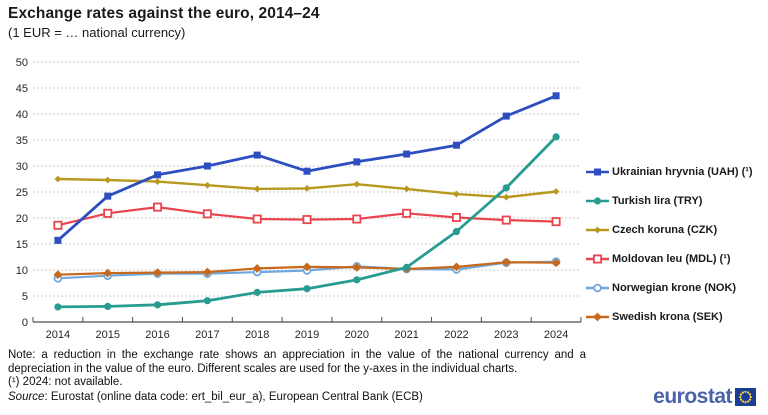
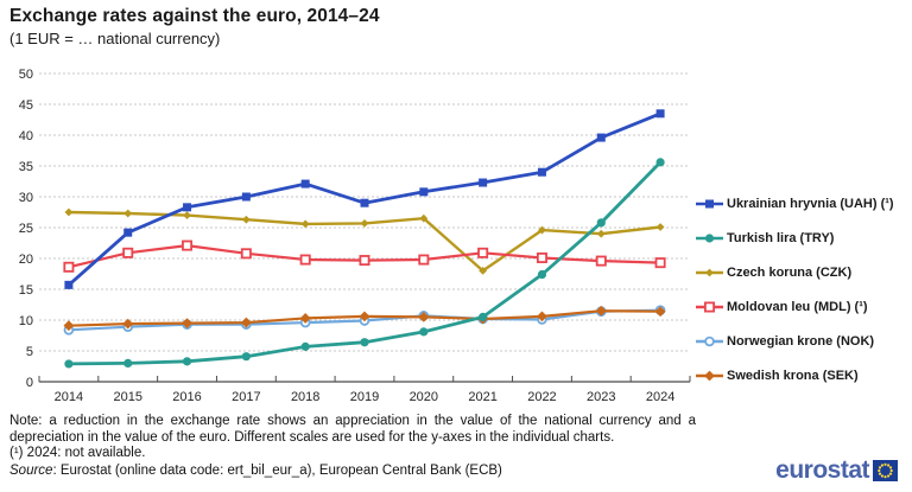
Czech koruna (CZK)/2021: 26 -> 18
